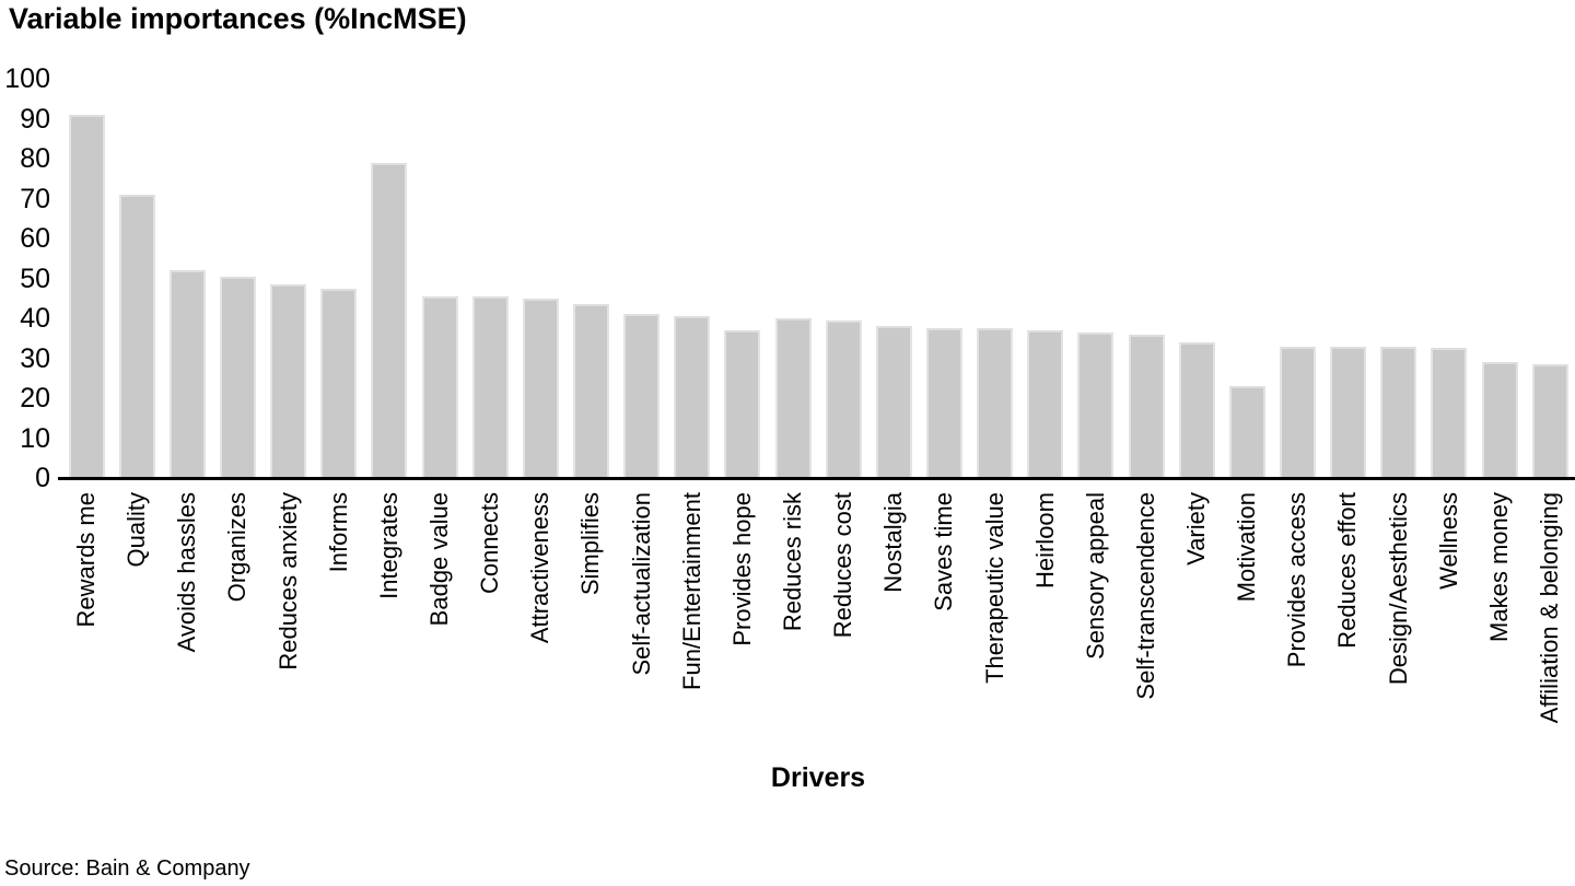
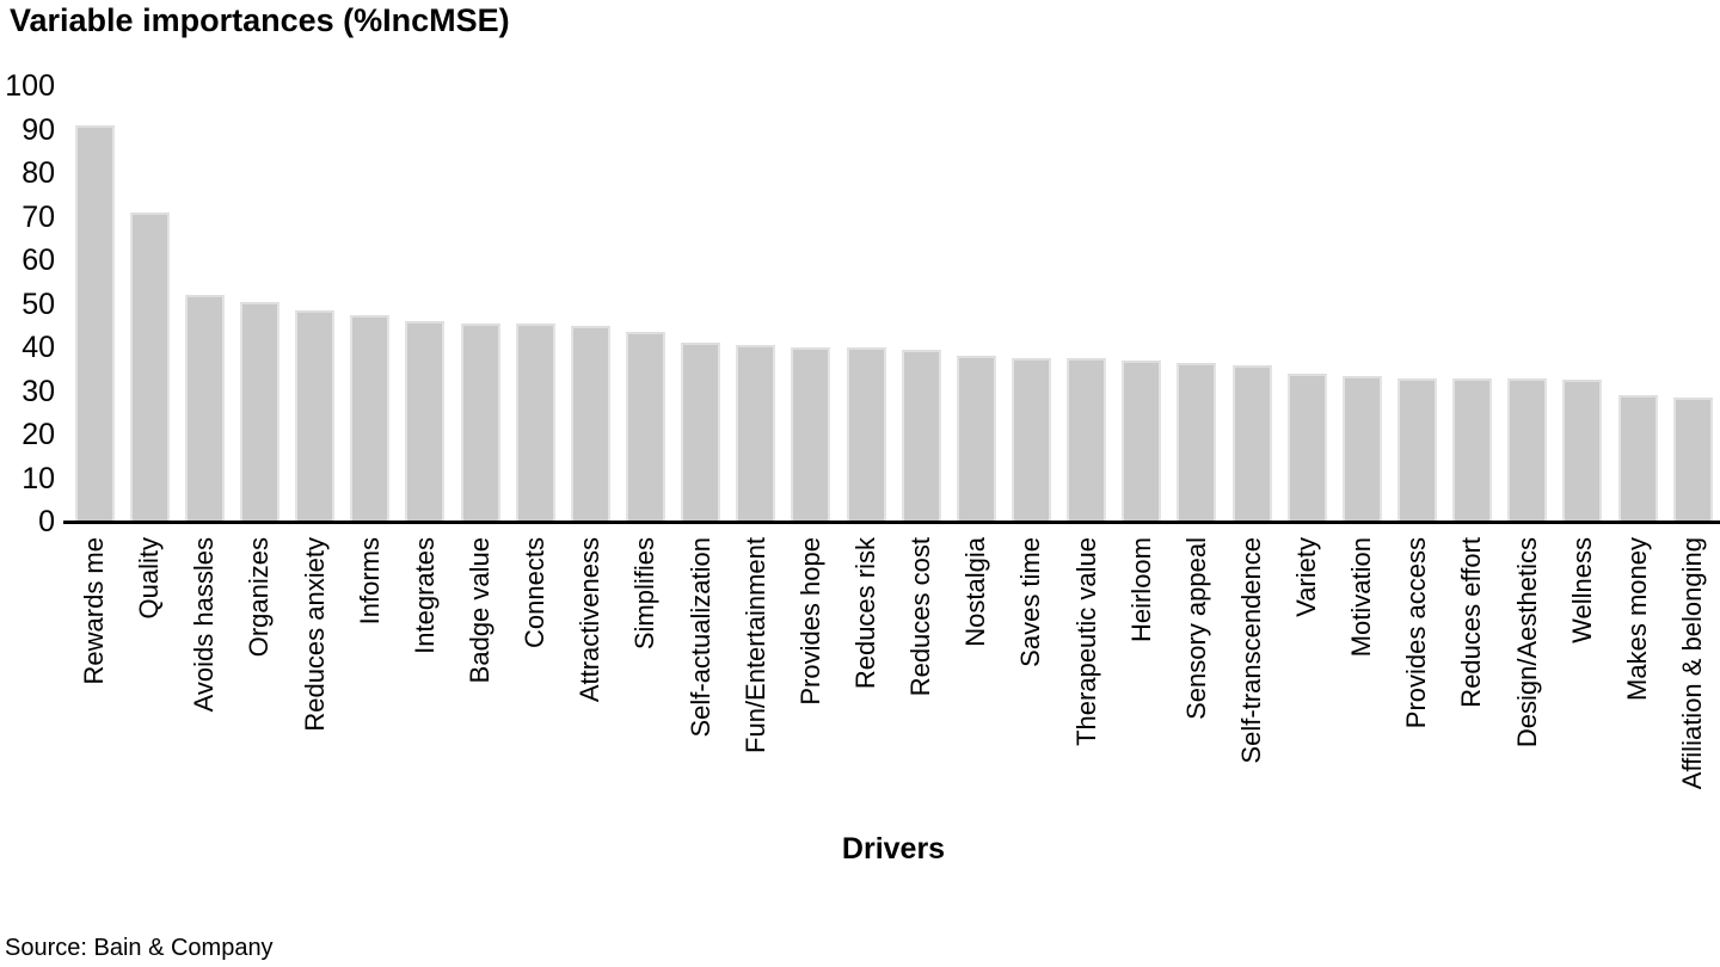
Integrates: 79 -> 46
Provides hope: 37 -> 40
Motivation: 23 -> 34
